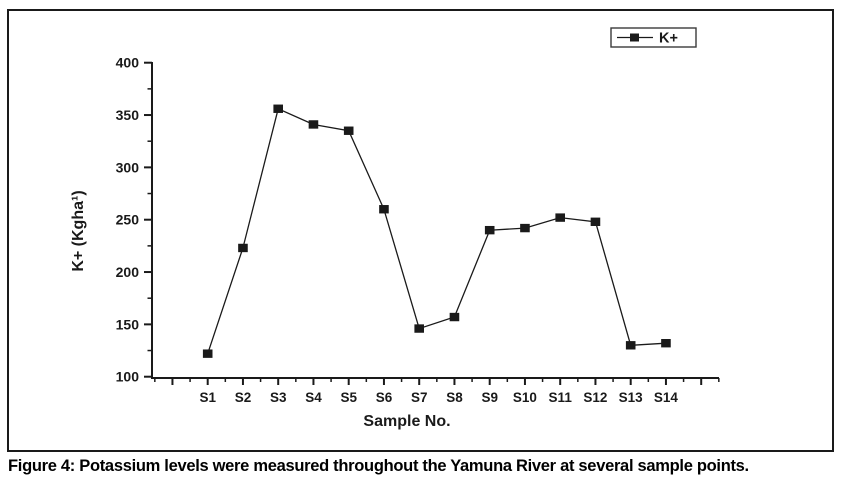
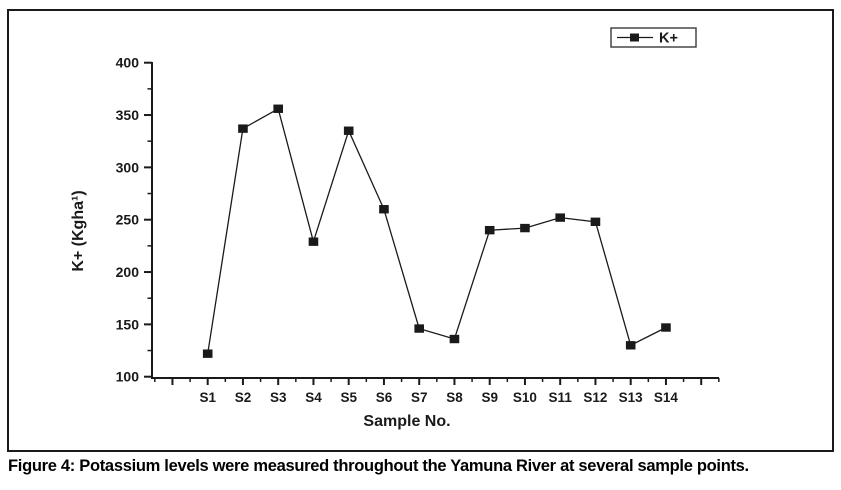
S2: 223 -> 337
S4: 341 -> 229
S8: 157 -> 136
S14: 132 -> 147
